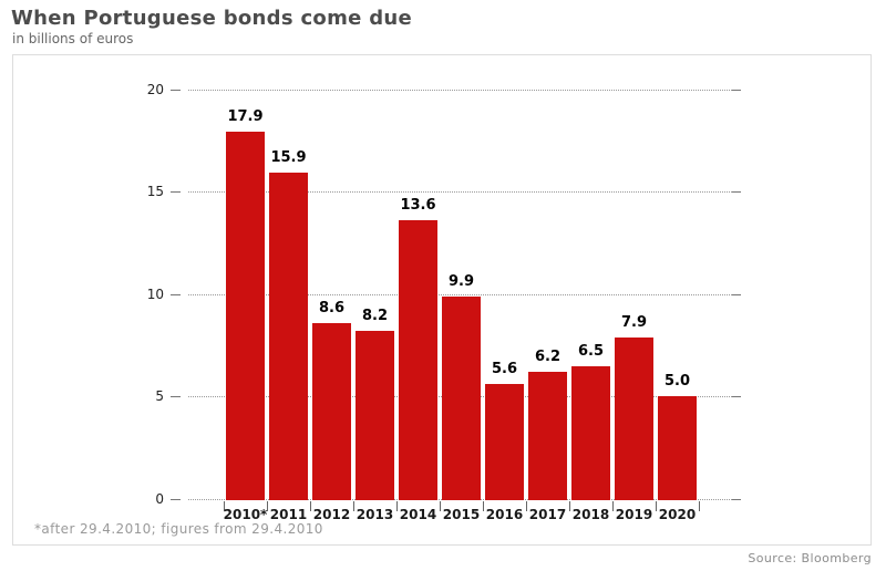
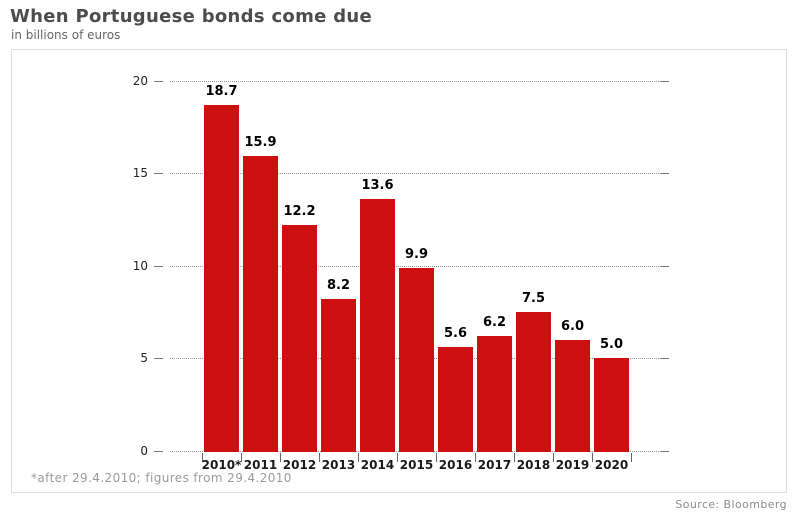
2010*: 17.9 -> 18.7
2012: 8.6 -> 12.2
2018: 6.5 -> 7.5
2019: 7.9 -> 6.0
